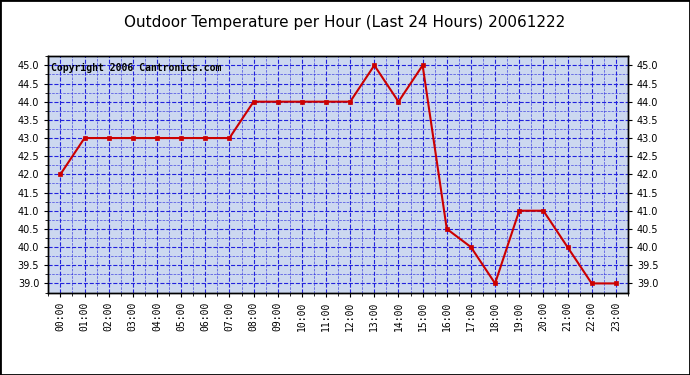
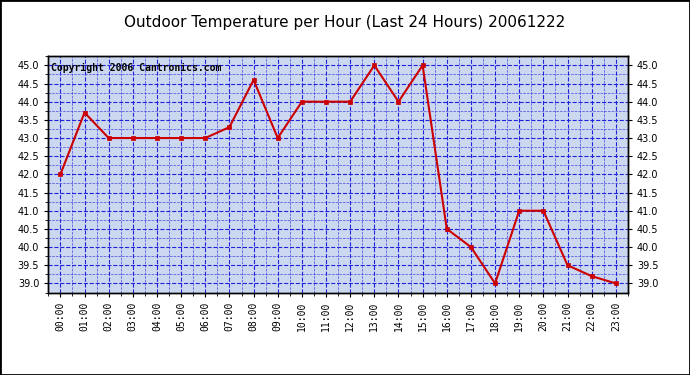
01:00: 43.0 -> 43.7
07:00: 43.0 -> 43.3
08:00: 44.0 -> 44.6
09:00: 44.0 -> 43.0
21:00: 40.0 -> 39.5
22:00: 39.0 -> 39.2
